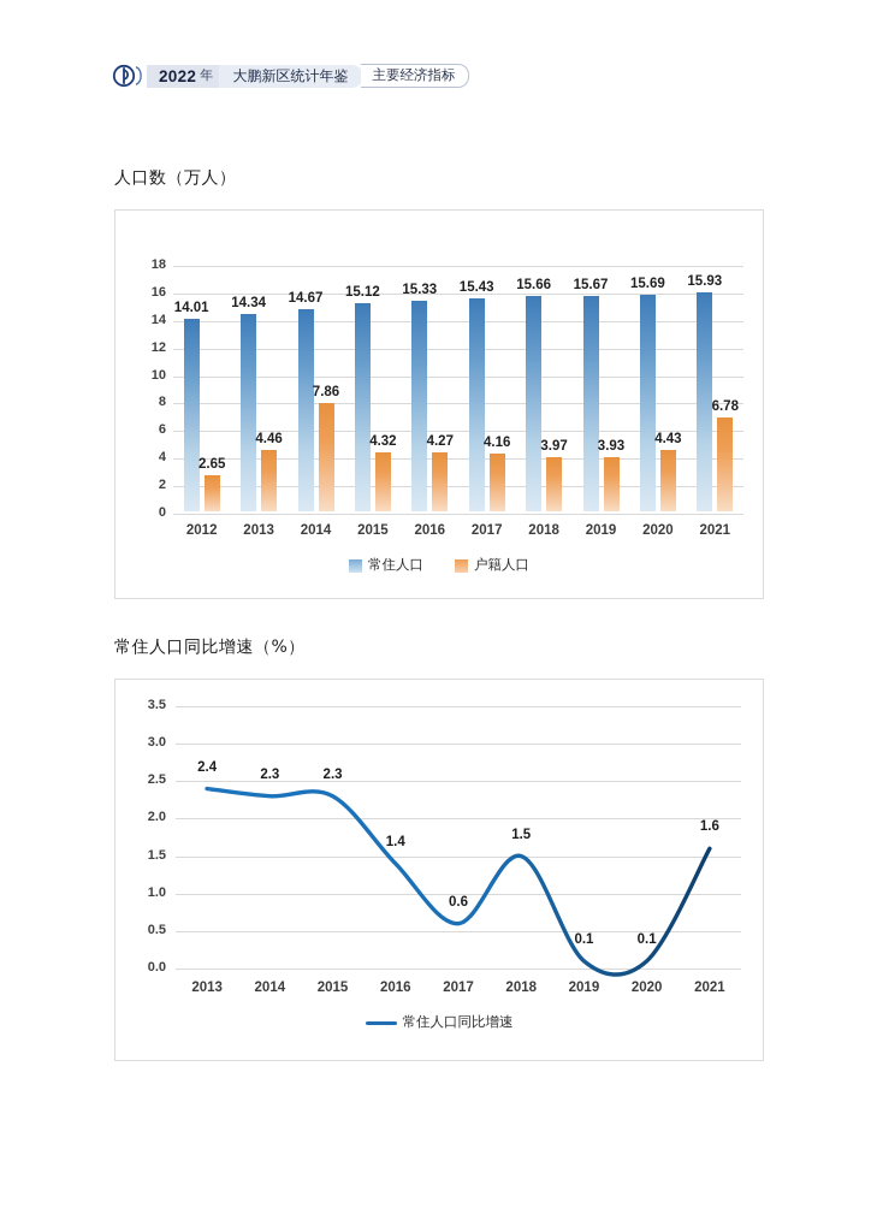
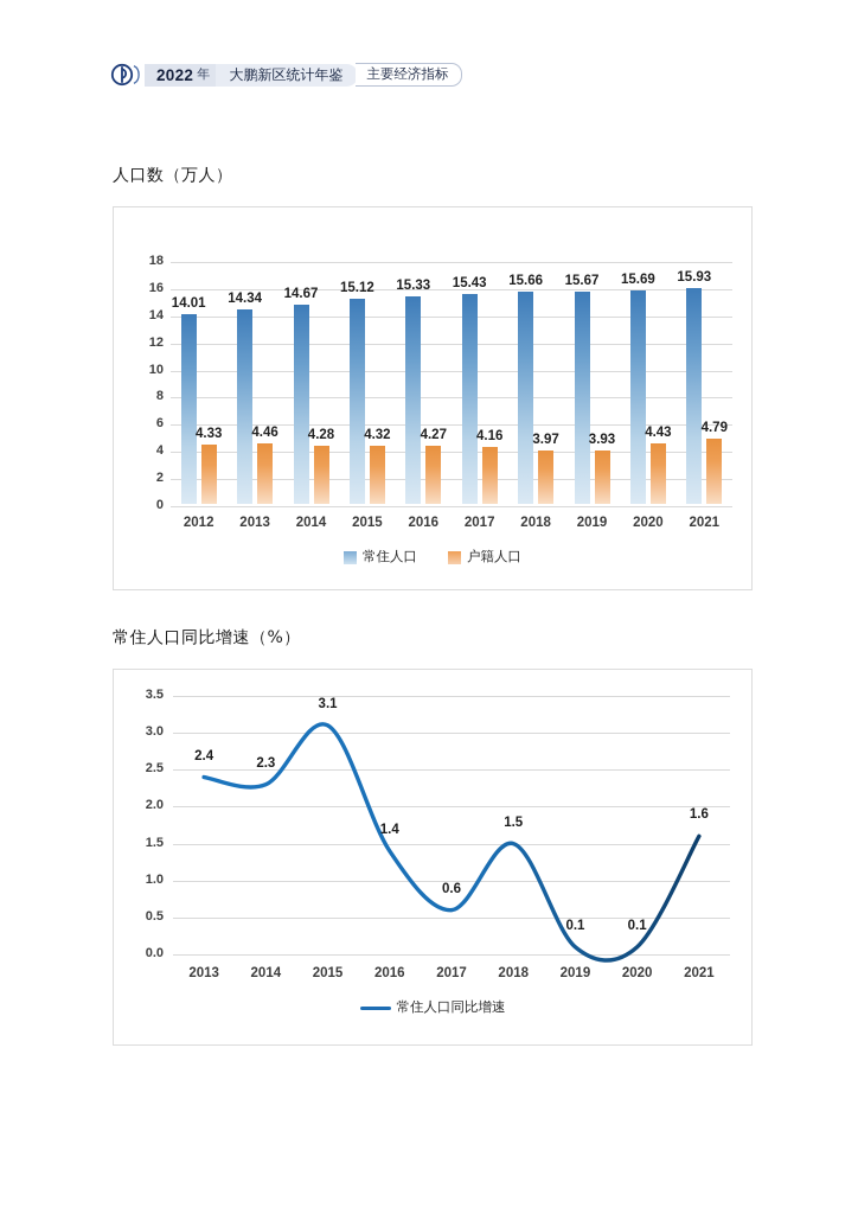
人口数（万人）/户籍人口/2012: 2.65 -> 4.33
人口数（万人）/户籍人口/2014: 7.86 -> 4.28
人口数（万人）/户籍人口/2021: 6.78 -> 4.79
常住人口同比增速（%）/2015: 2.3 -> 3.1
